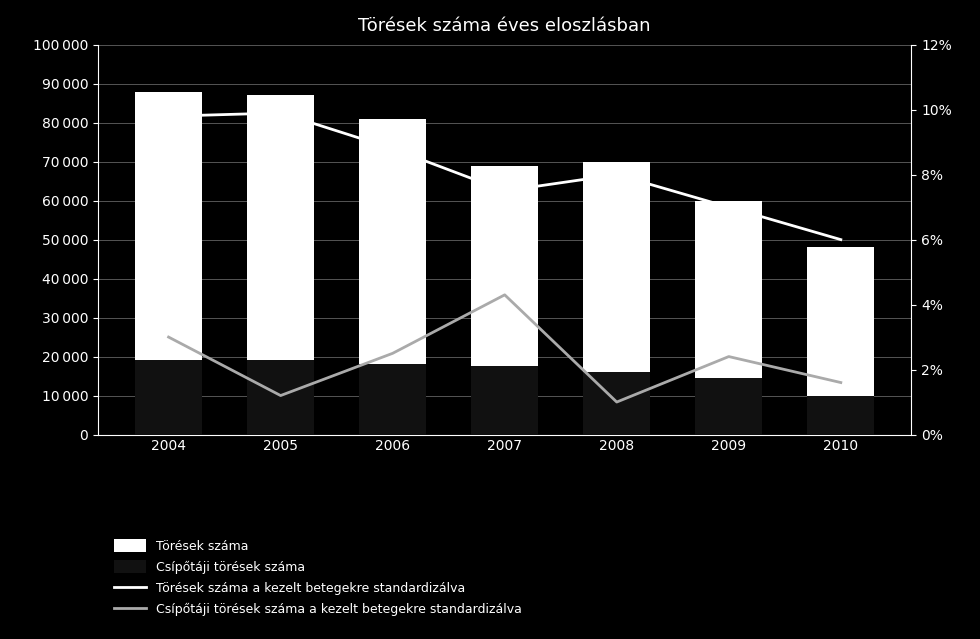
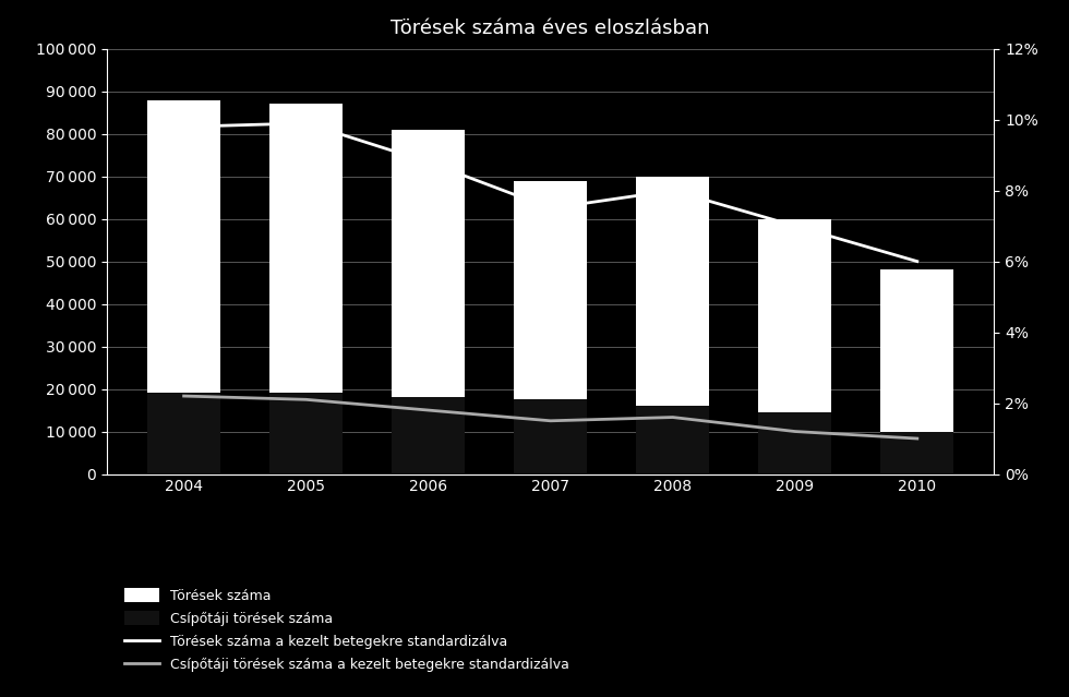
Csípőtáji törések száma a kezelt betegekre standardizálva/2004: 3.0% -> 2.2%
Csípőtáji törések száma a kezelt betegekre standardizálva/2005: 1.2% -> 2.1%
Csípőtáji törések száma a kezelt betegekre standardizálva/2006: 2.5% -> 1.8%
Csípőtáji törések száma a kezelt betegekre standardizálva/2007: 4.3% -> 1.5%
Csípőtáji törések száma a kezelt betegekre standardizálva/2008: 1.0% -> 1.6%
Csípőtáji törések száma a kezelt betegekre standardizálva/2009: 2.4% -> 1.2%
Csípőtáji törések száma a kezelt betegekre standardizálva/2010: 1.6% -> 1.0%
